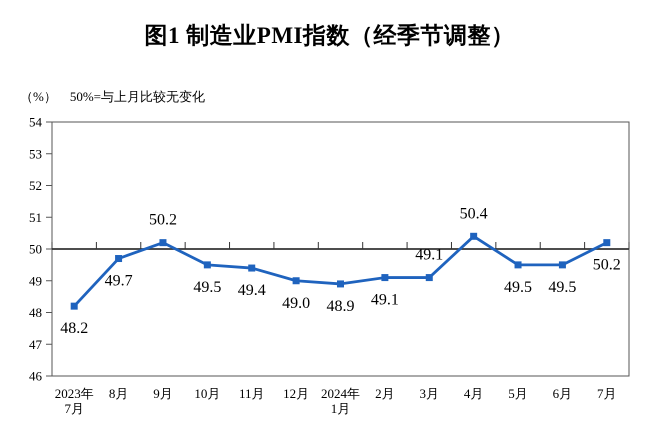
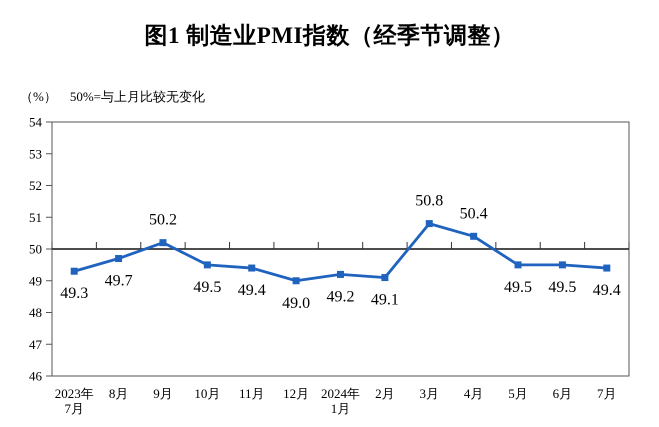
2023年 7月: 48.2 -> 49.3
2024年 1月: 48.9 -> 49.2
3月: 49.1 -> 50.8
7月: 50.2 -> 49.4
